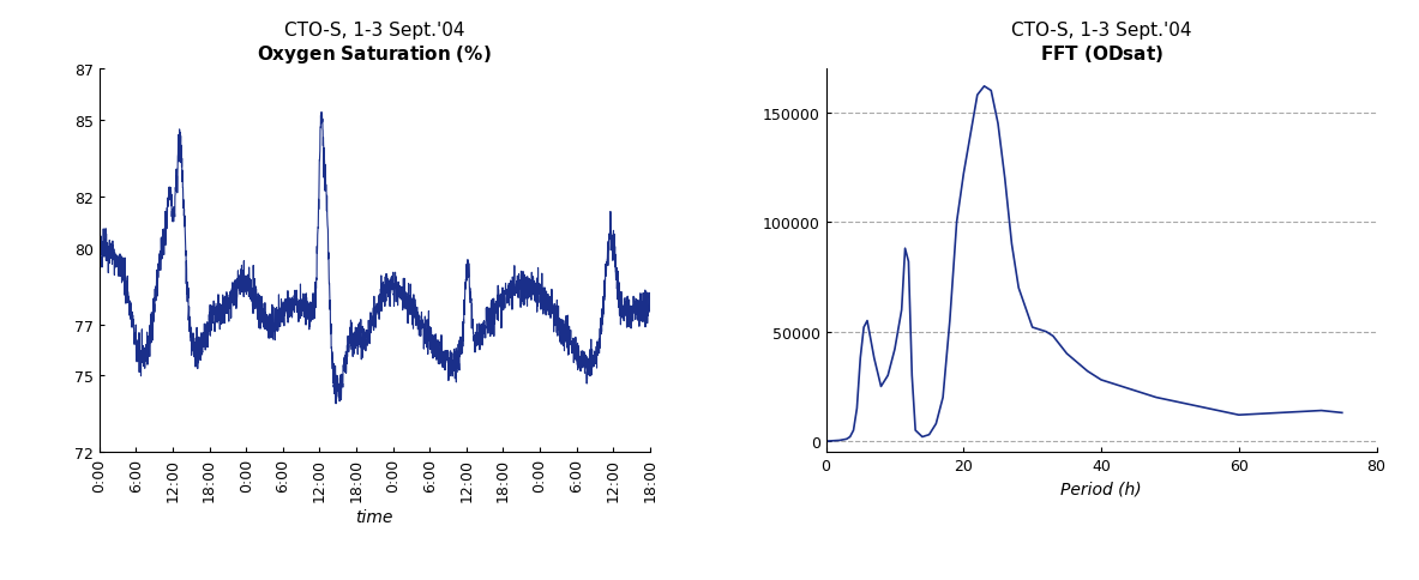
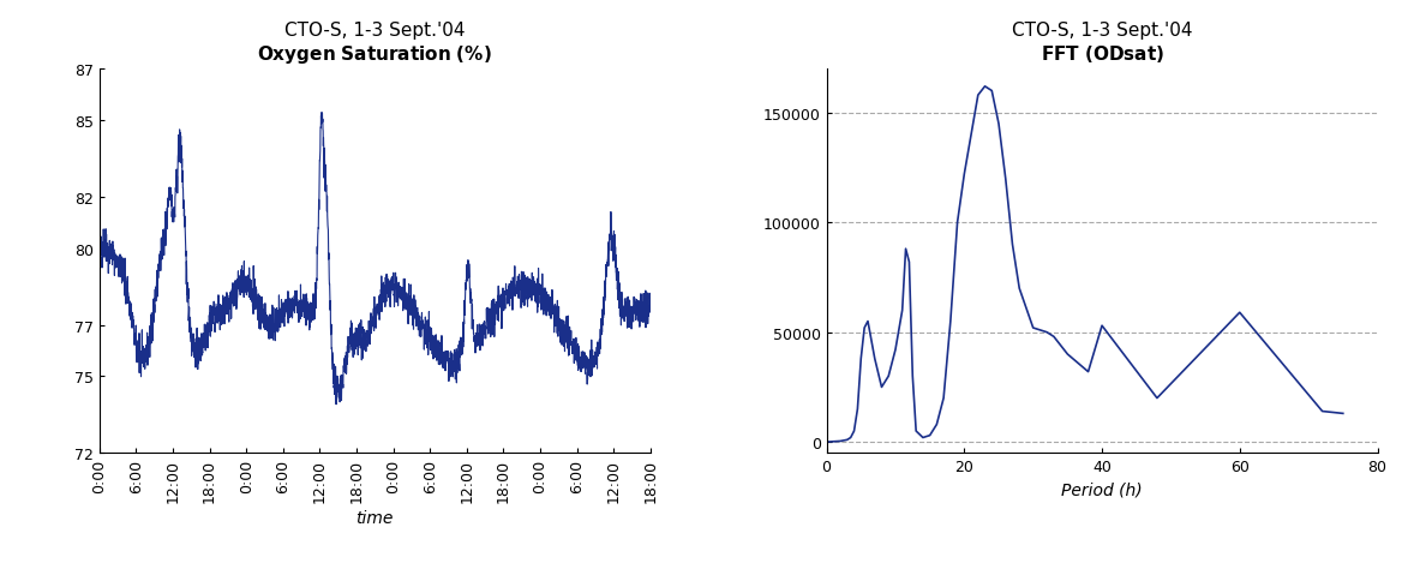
40: 28000 -> 53000
60: 12000 -> 59000
